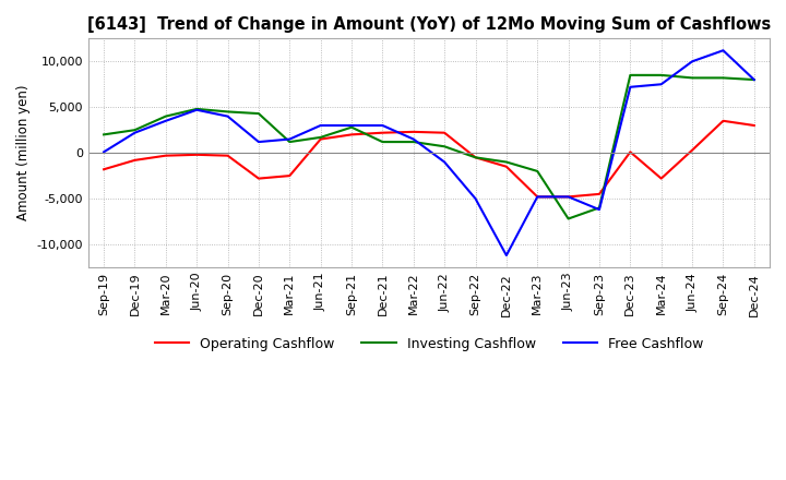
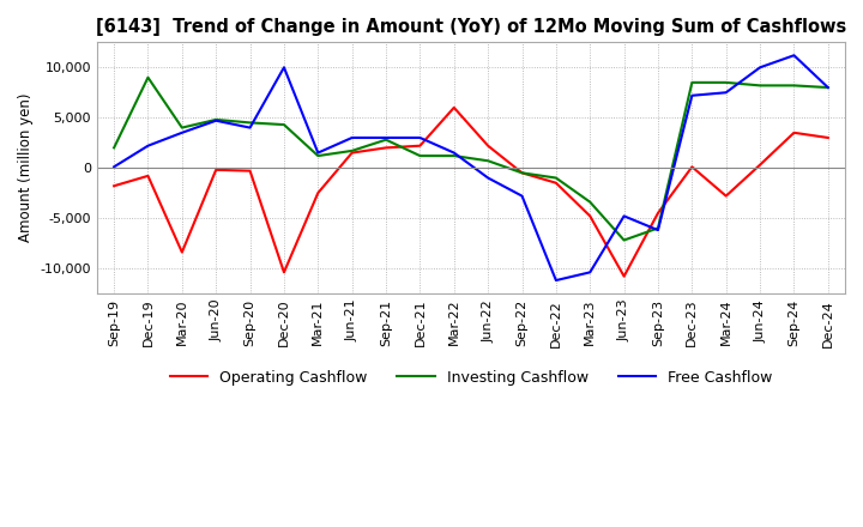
Investing Cashflow/Dec-19: 2,500 -> 9,000
Operating Cashflow/Mar-20: -300 -> -8,400
Operating Cashflow/Dec-20: -2,800 -> -10,400
Free Cashflow/Dec-20: 1,200 -> 10,000
Operating Cashflow/Mar-22: 2,300 -> 6,000
Free Cashflow/Sep-22: -5,000 -> -2,800
Investing Cashflow/Mar-23: -2,000 -> -3,400
Free Cashflow/Mar-23: -4,800 -> -10,400
Operating Cashflow/Jun-23: -4,800 -> -10,800
